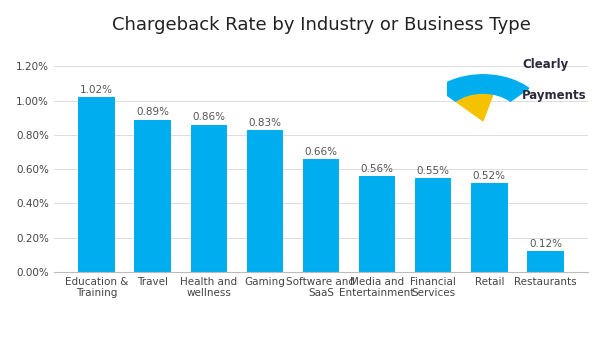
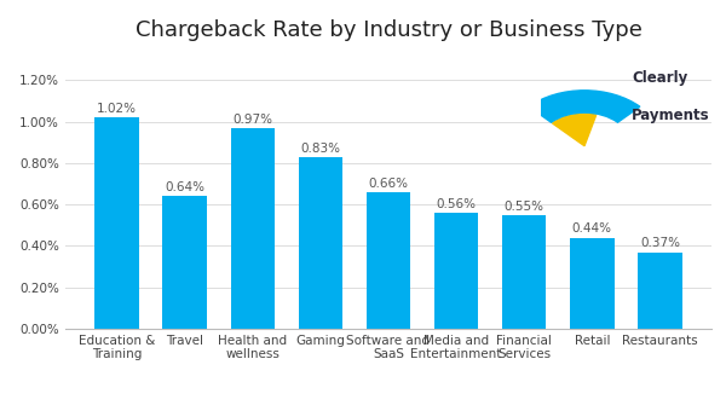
Travel: 0.89% -> 0.64%
Health and wellness: 0.86% -> 0.97%
Retail: 0.52% -> 0.44%
Restaurants: 0.12% -> 0.37%
